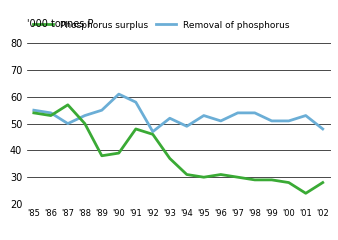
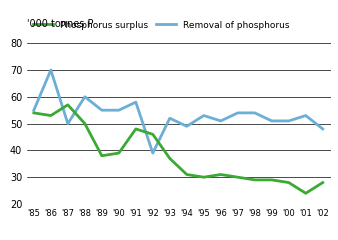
Removal of phosphorus/'86: 54 -> 70
Removal of phosphorus/'88: 53 -> 60
Removal of phosphorus/'90: 61 -> 55
Removal of phosphorus/'92: 47 -> 39
